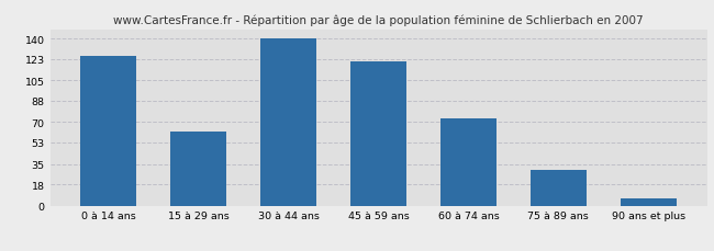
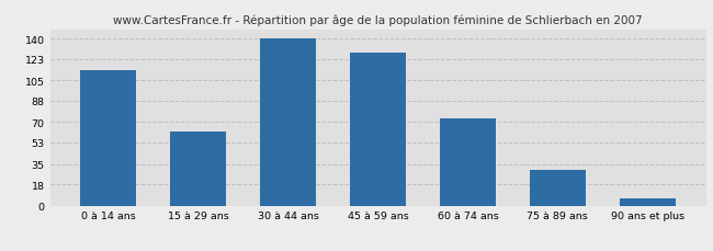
0 à 14 ans: 126 -> 114
45 à 59 ans: 121 -> 128
